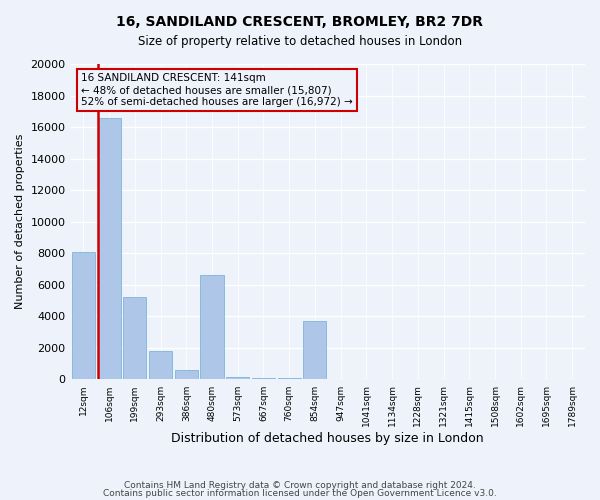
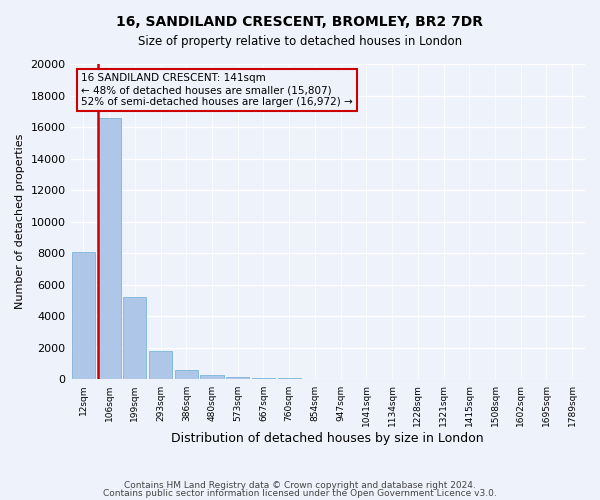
480sqm: 6600 -> 300
854sqm: 3700 -> 0
